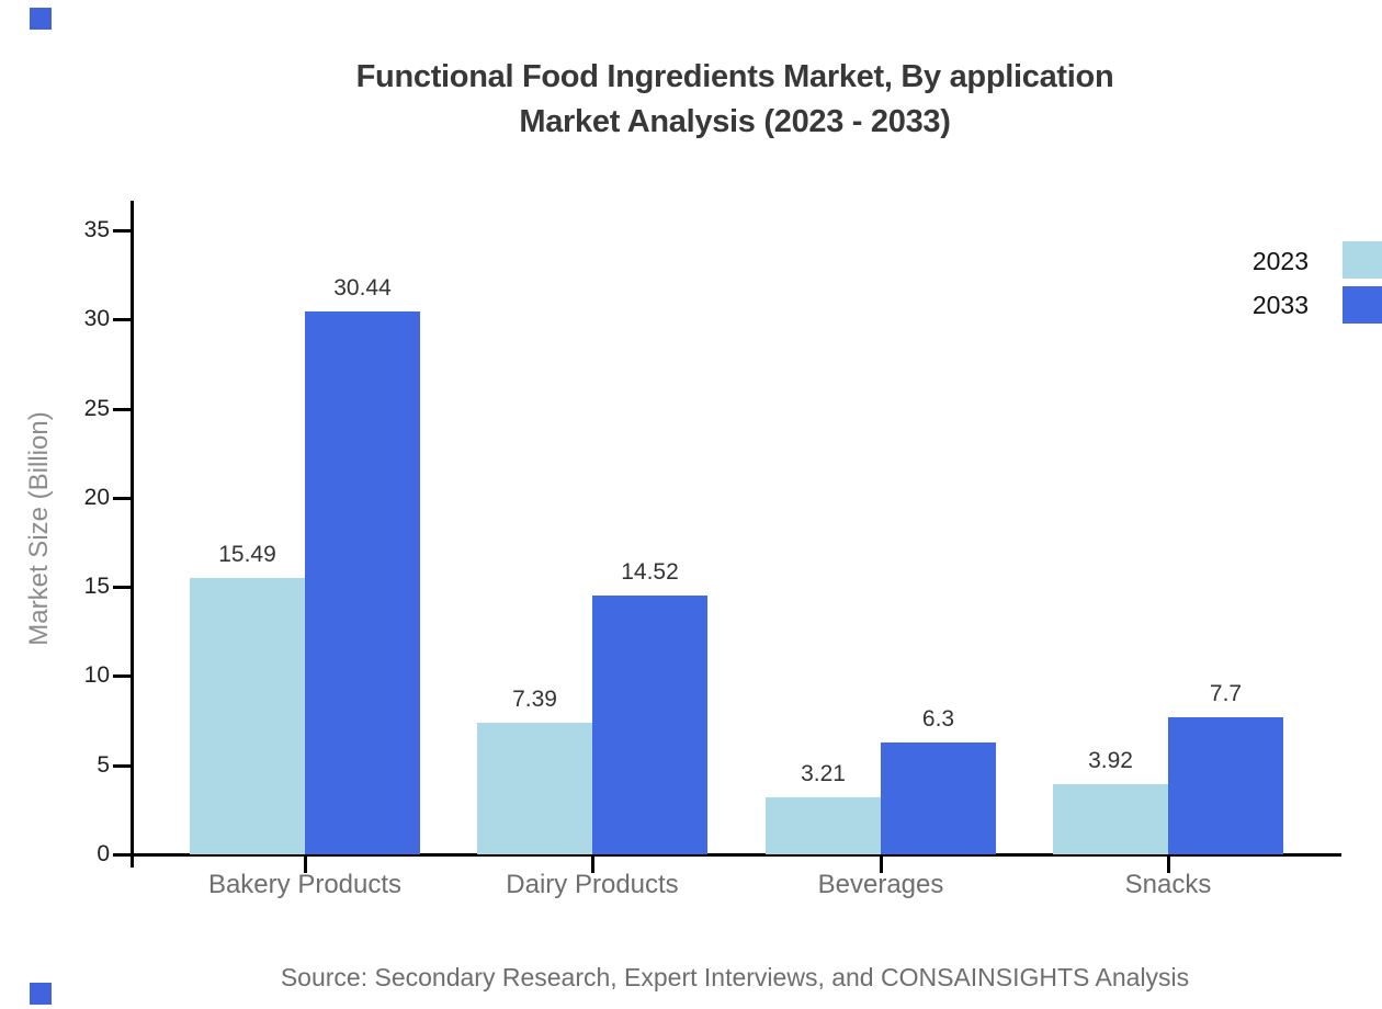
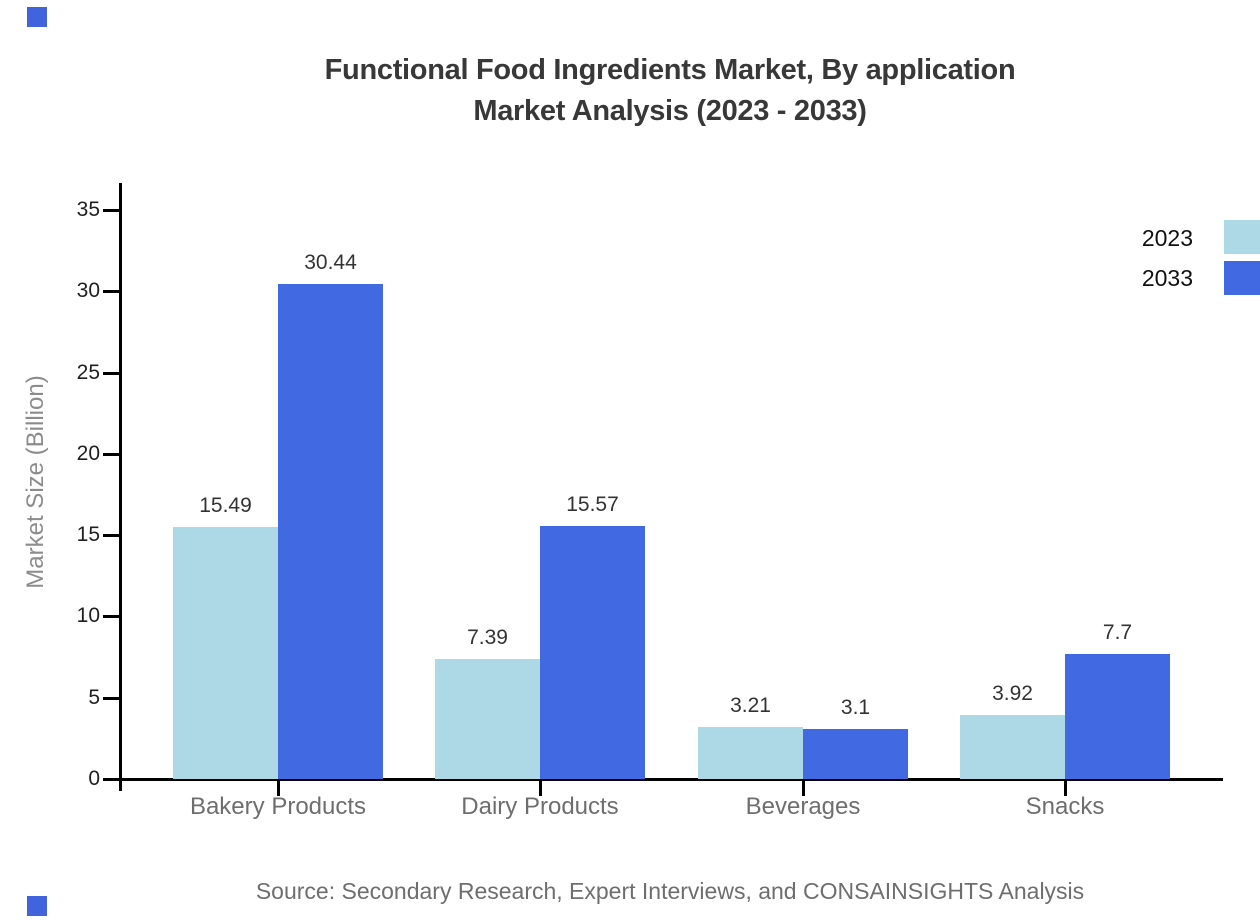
2033/Dairy Products: 14.52 -> 15.57
2033/Beverages: 6.3 -> 3.1
